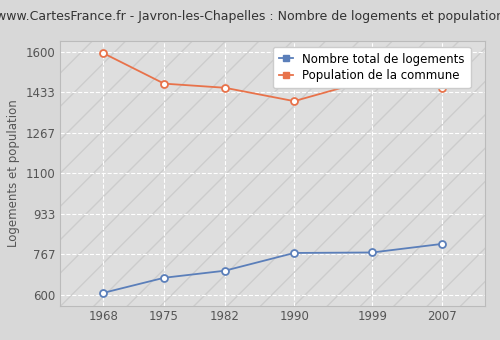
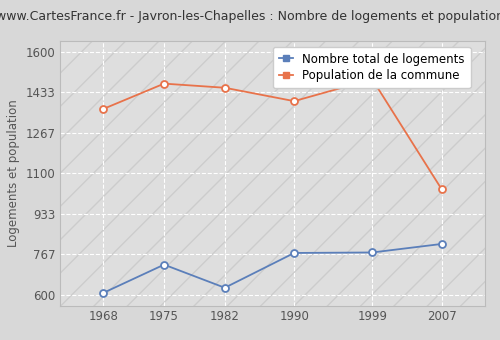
Population de la commune/1968: 1594 -> 1365
Nombre total de logements/1975: 671 -> 725
Nombre total de logements/1982: 700 -> 630
Population de la commune/2007: 1449 -> 1035
